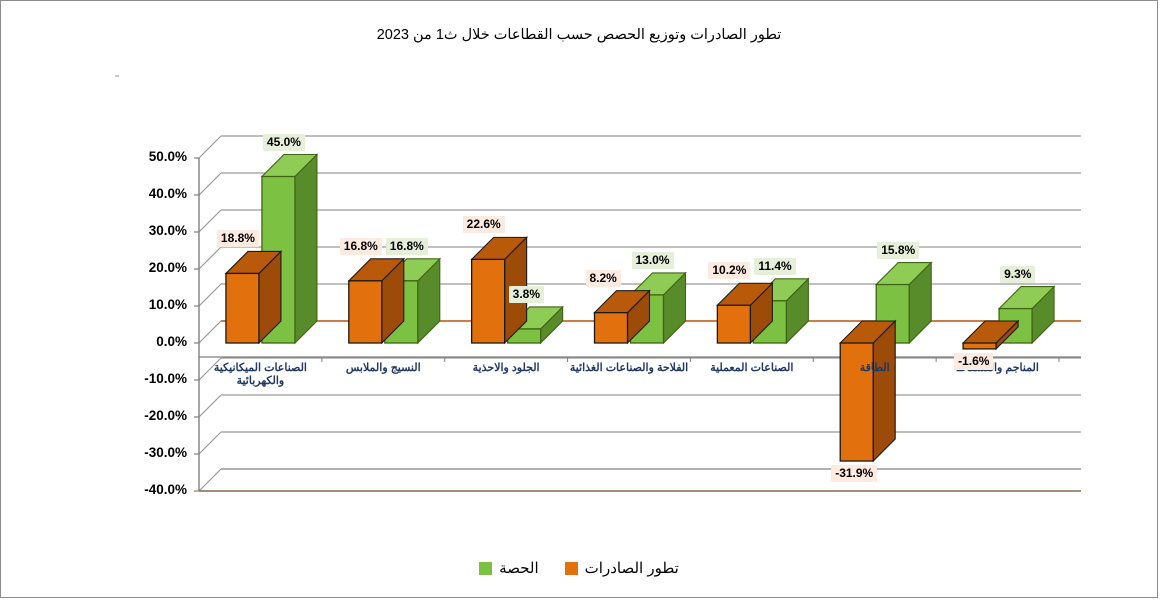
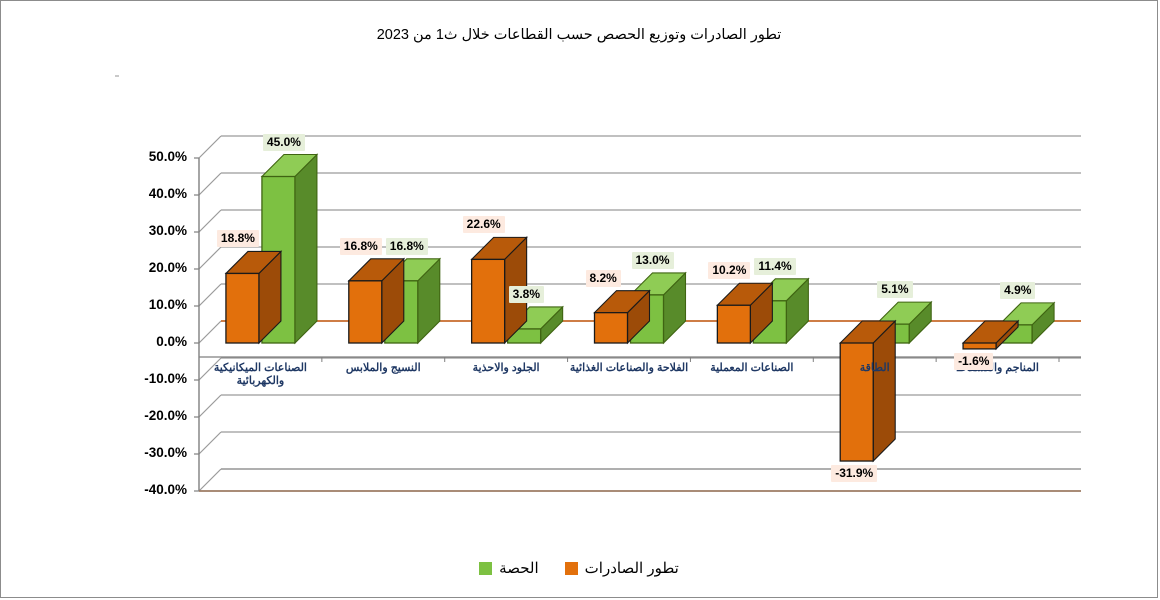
الحصة/الطاقة: 15.8% -> 5.1%
الحصة/المناجم والفسفاط: 9.3% -> 4.9%
